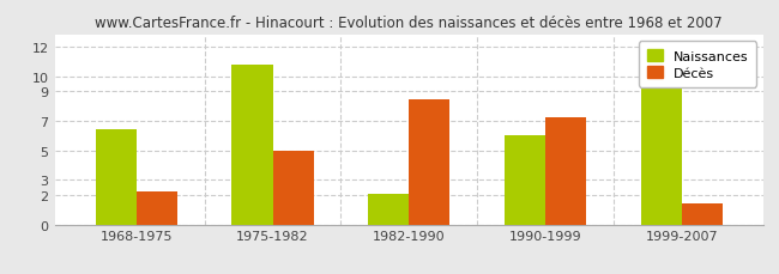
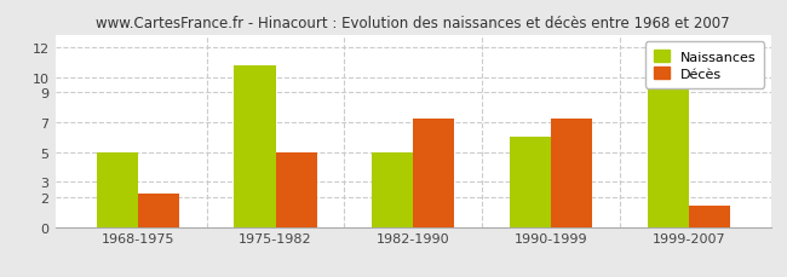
Naissances/1968-1975: 6.4 -> 5.0
Naissances/1982-1990: 2.1 -> 5.0
Décès/1982-1990: 8.4 -> 7.2
